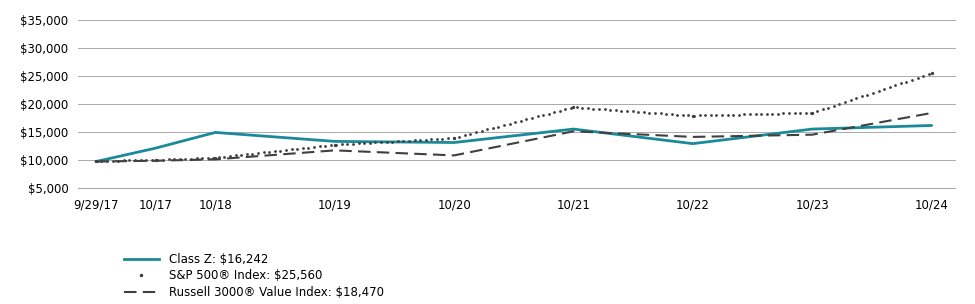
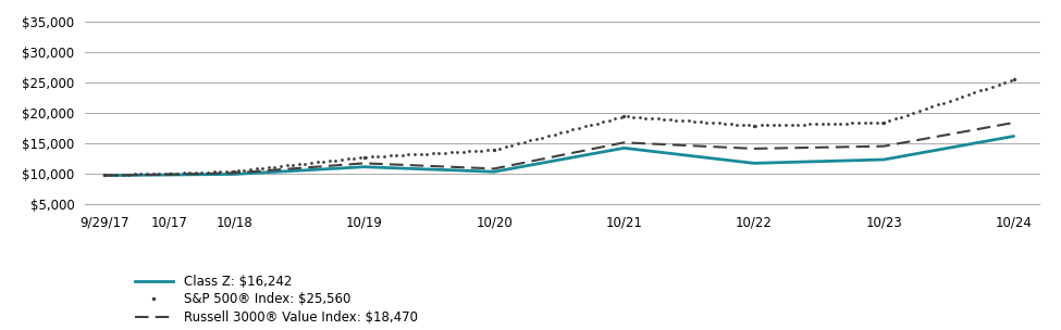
Class Z: $16,242/10/17: $12,200 -> $9,900
Class Z: $16,242/10/18: $15,000 -> $10,000
Class Z: $16,242/10/19: $13,400 -> $11,200
Class Z: $16,242/10/20: $13,200 -> $10,400
Class Z: $16,242/10/21: $15,600 -> $14,300
Class Z: $16,242/10/22: $13,000 -> $11,800
Class Z: $16,242/10/23: $15,600 -> $12,400
